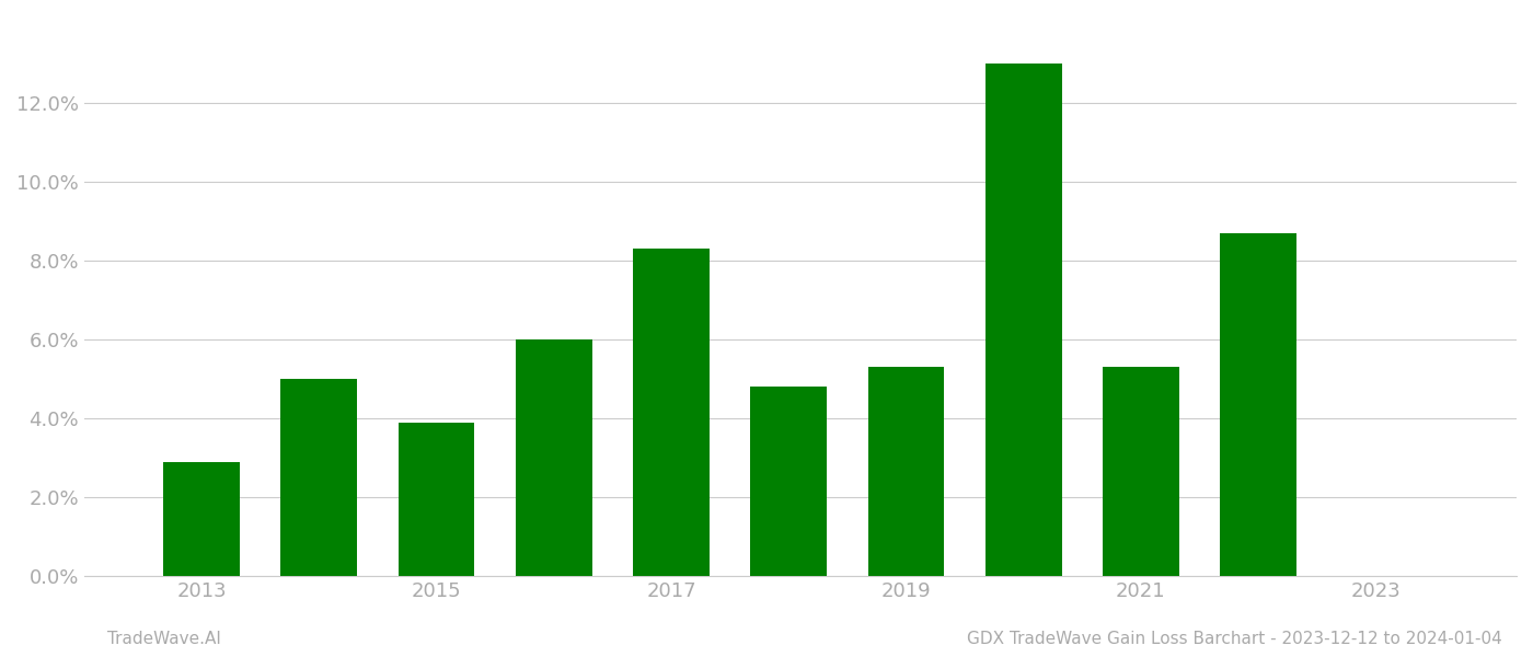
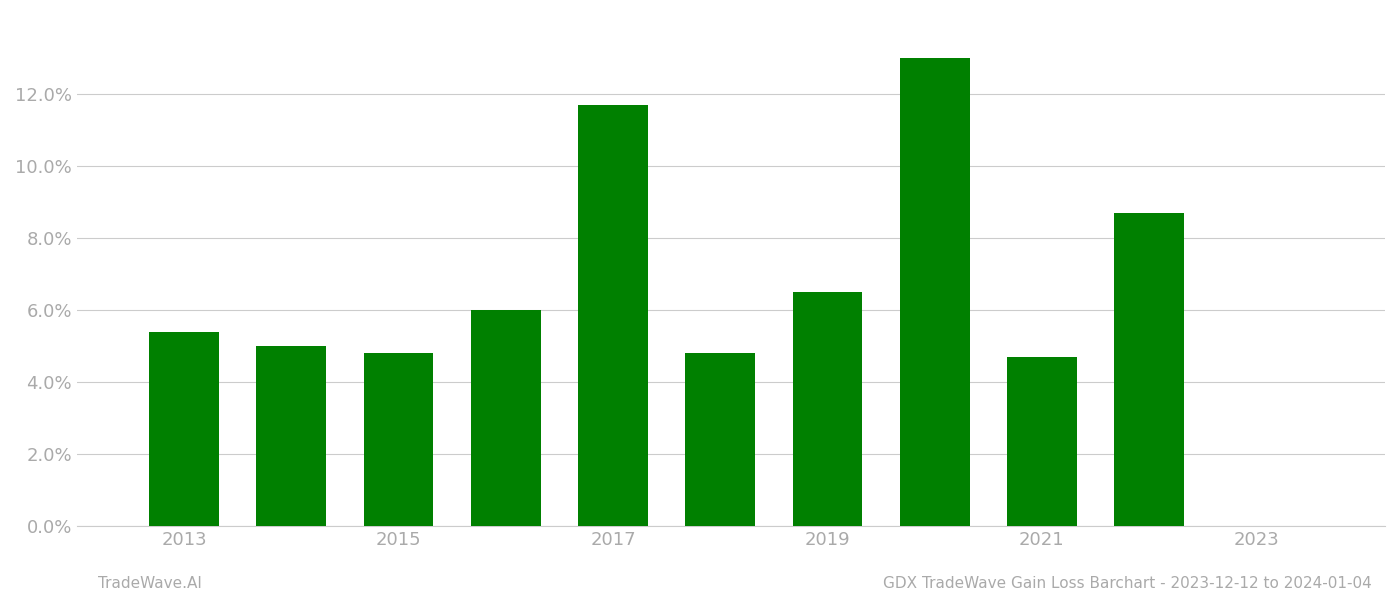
2013: 2.9% -> 5.4%
2015: 3.9% -> 4.8%
2017: 8.3% -> 11.7%
2019: 5.3% -> 6.5%
2021: 5.3% -> 4.7%
